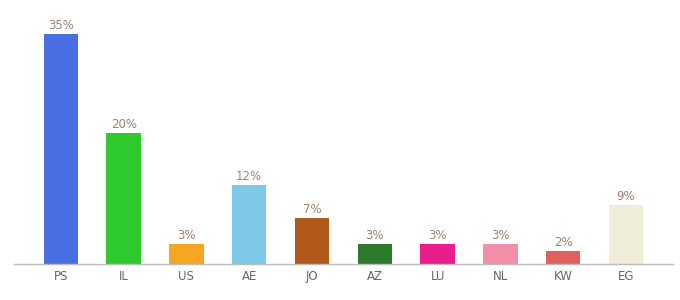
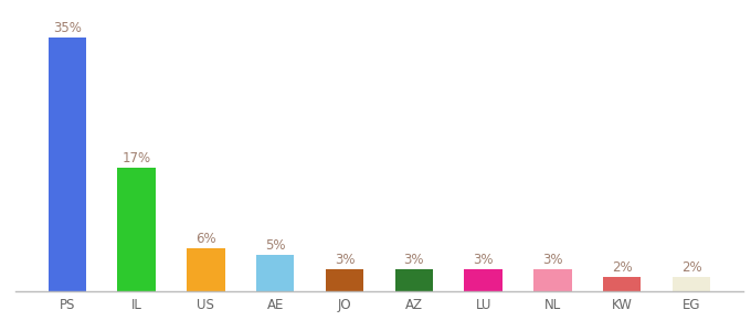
IL: 20% -> 17%
US: 3% -> 6%
AE: 12% -> 5%
JO: 7% -> 3%
EG: 9% -> 2%
